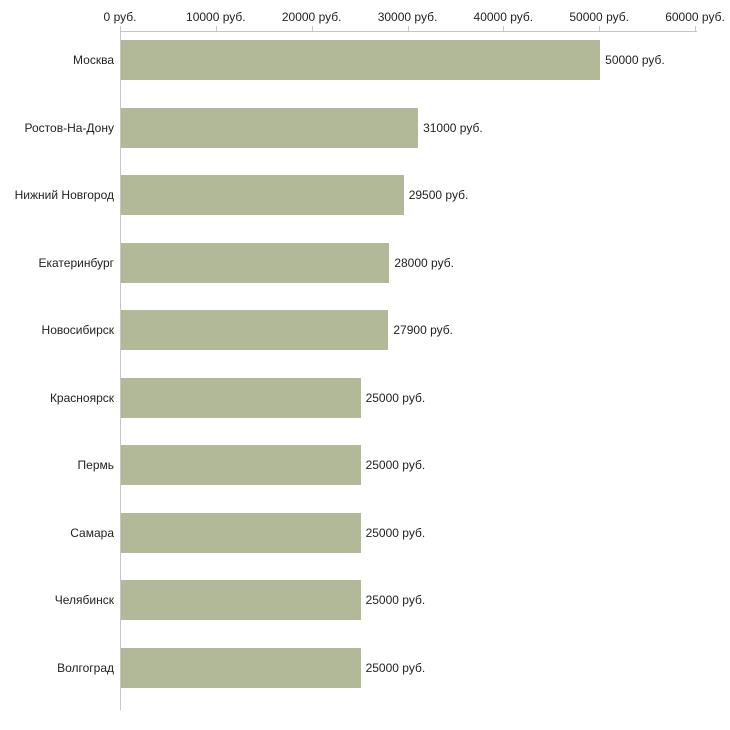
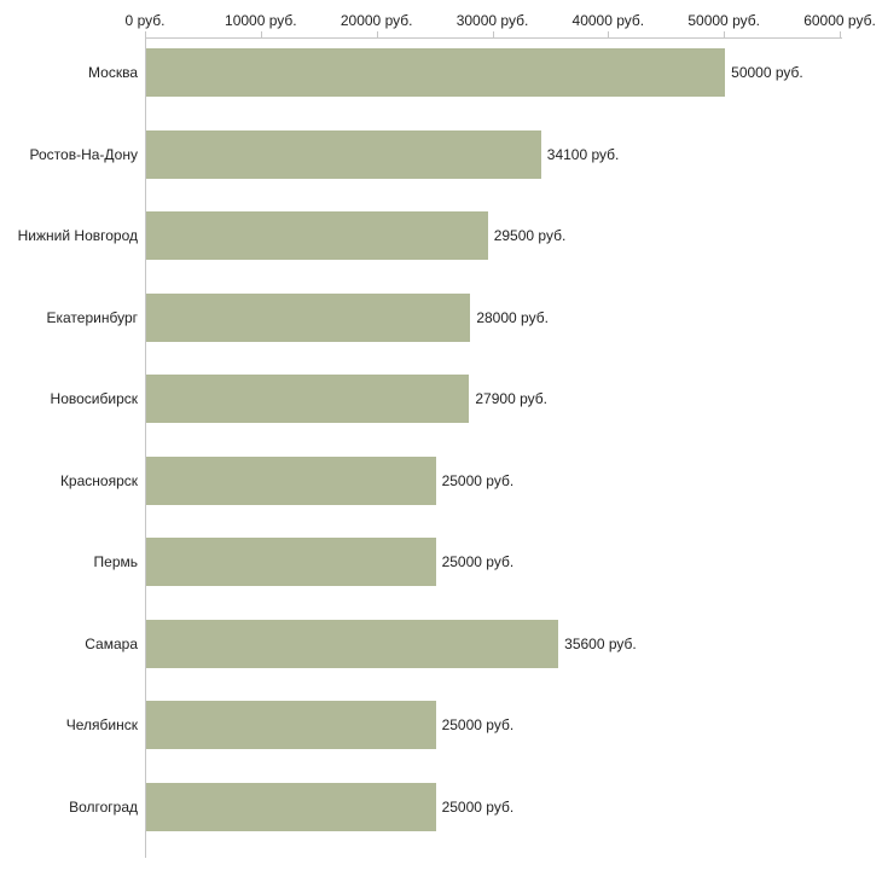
Ростов-На-Дону: 31000 -> 34100
Самара: 25000 -> 35600
